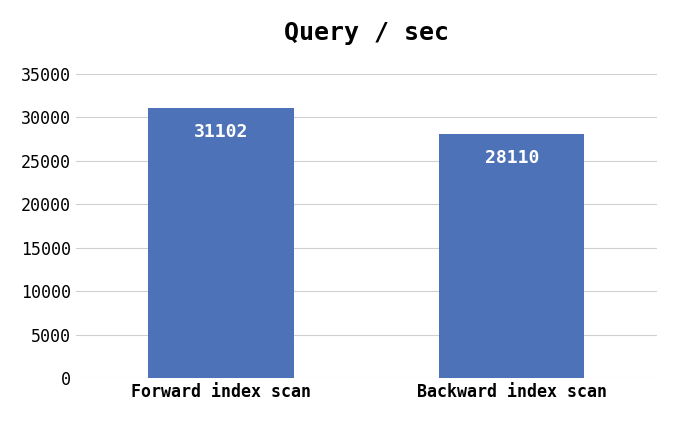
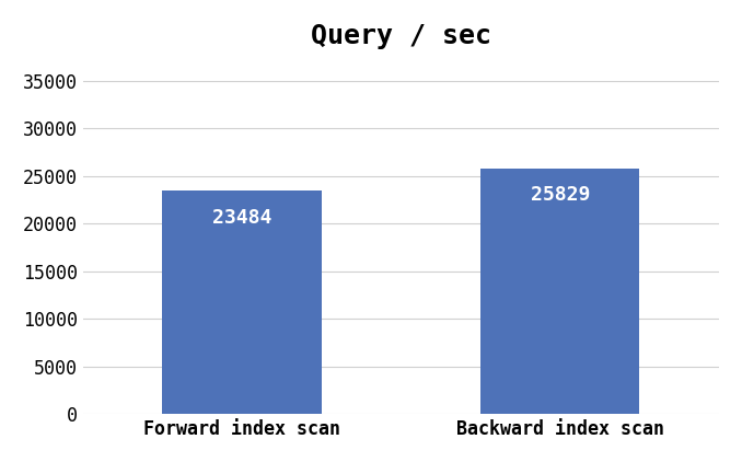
Forward index scan: 31102 -> 23484
Backward index scan: 28110 -> 25829
